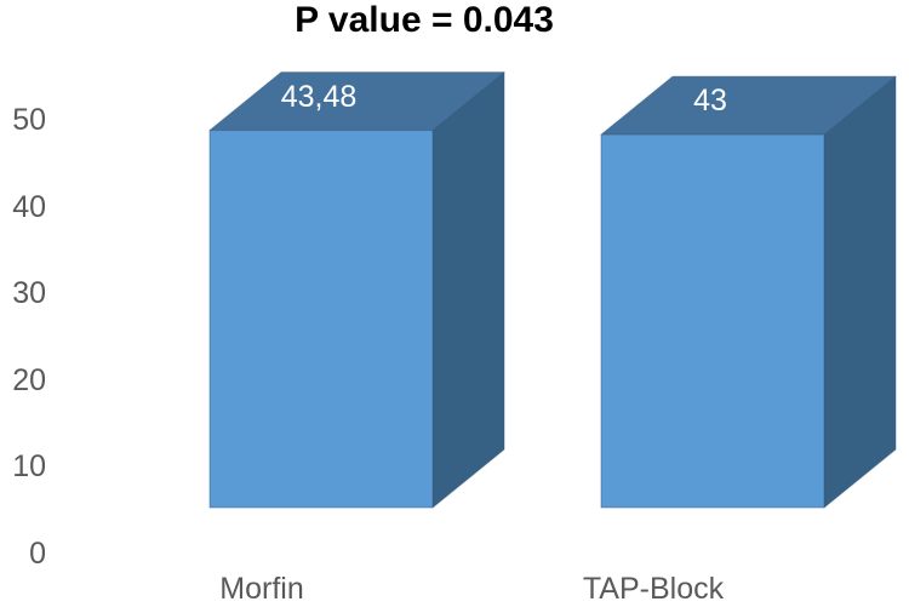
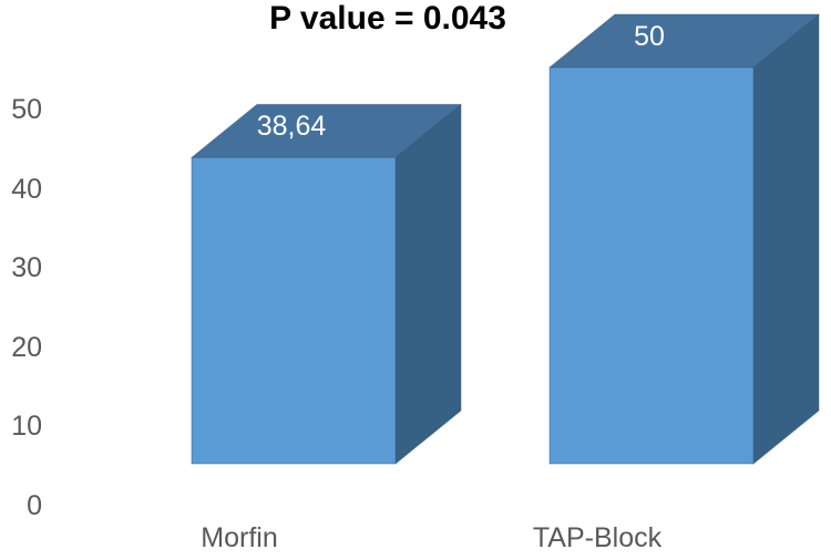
Morfin: 43,48 -> 38,64
TAP-Block: 43 -> 50
